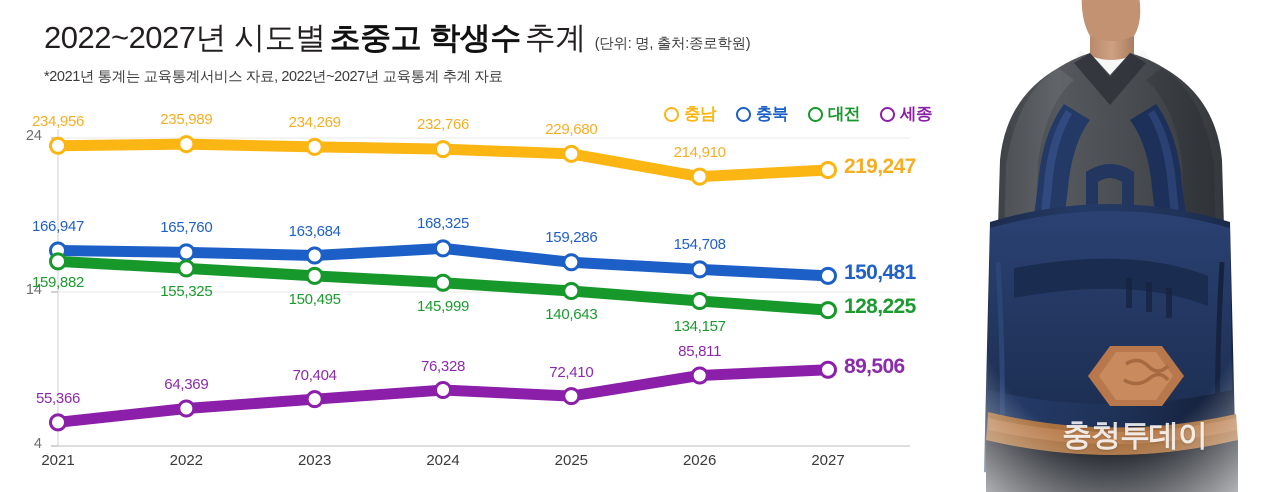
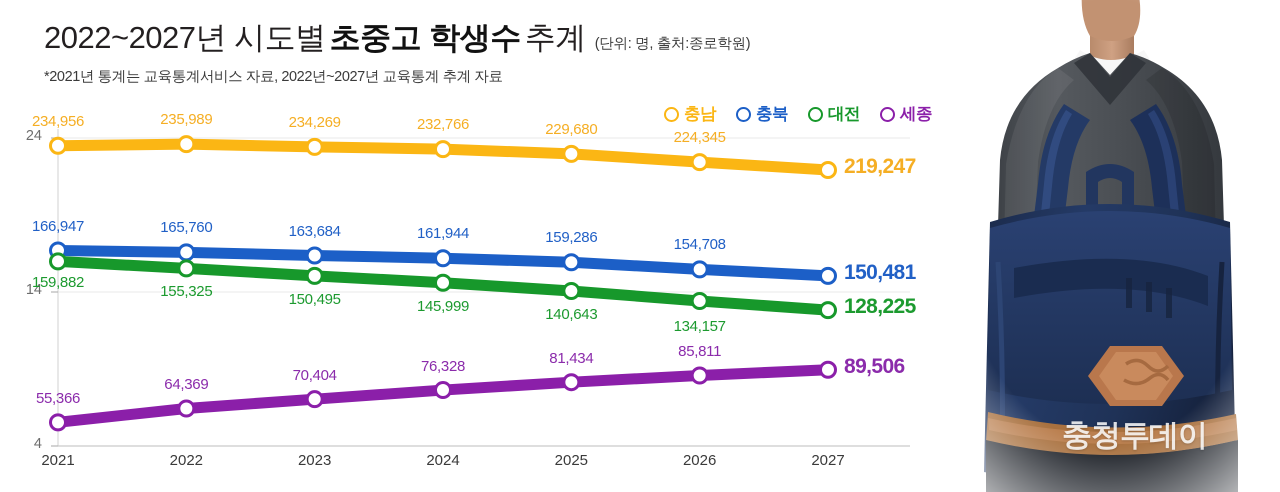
충북/2024: 168,325 -> 161,944
세종/2025: 72,410 -> 81,434
충남/2026: 214,910 -> 224,345
